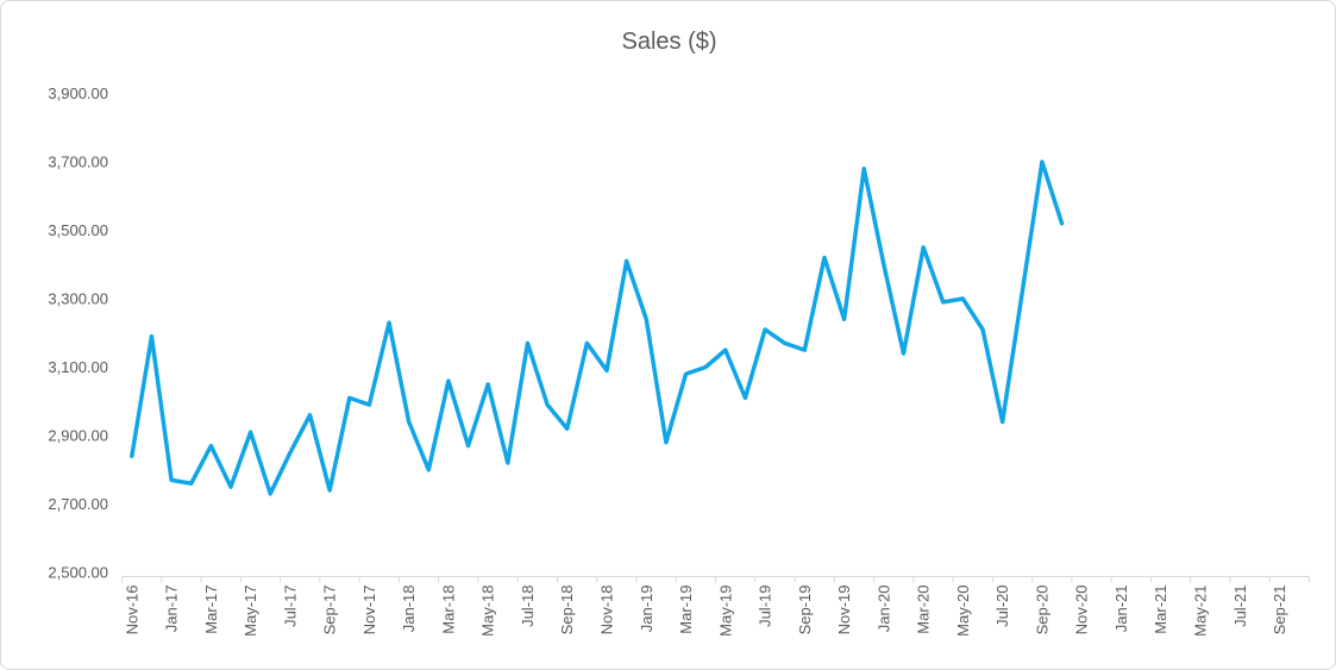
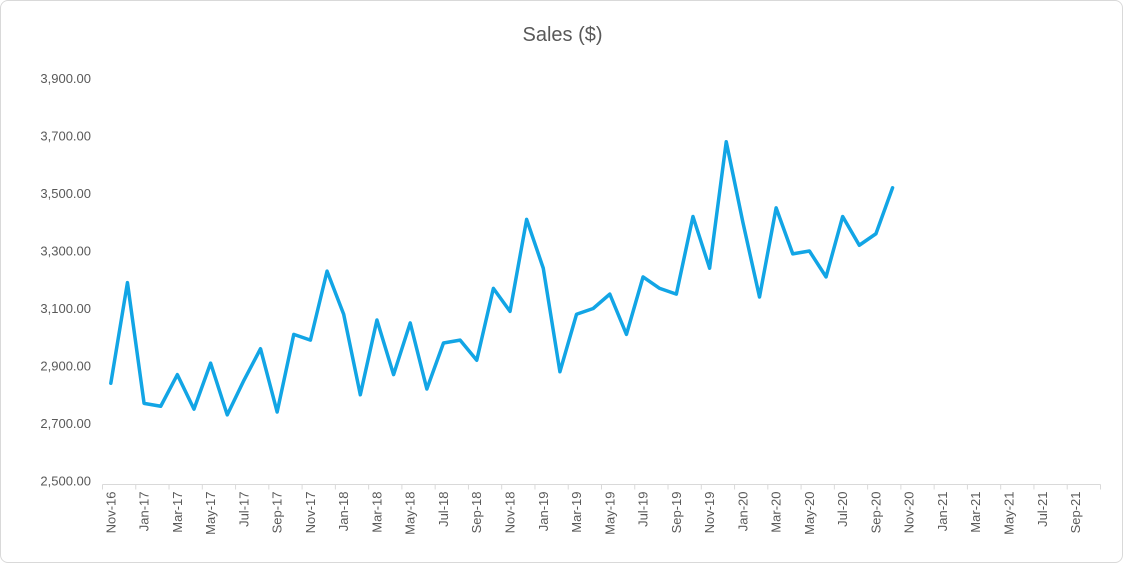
Jan-18: 2940 -> 3080
Jul-18: 3170 -> 2980
Jul-20: 2940 -> 3420
Sep-20: 3700 -> 3360
